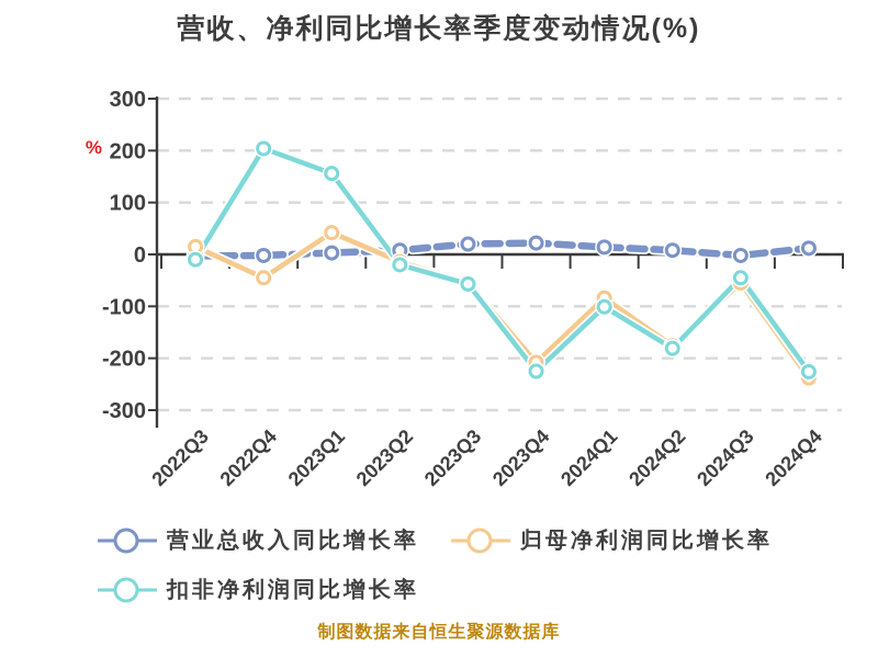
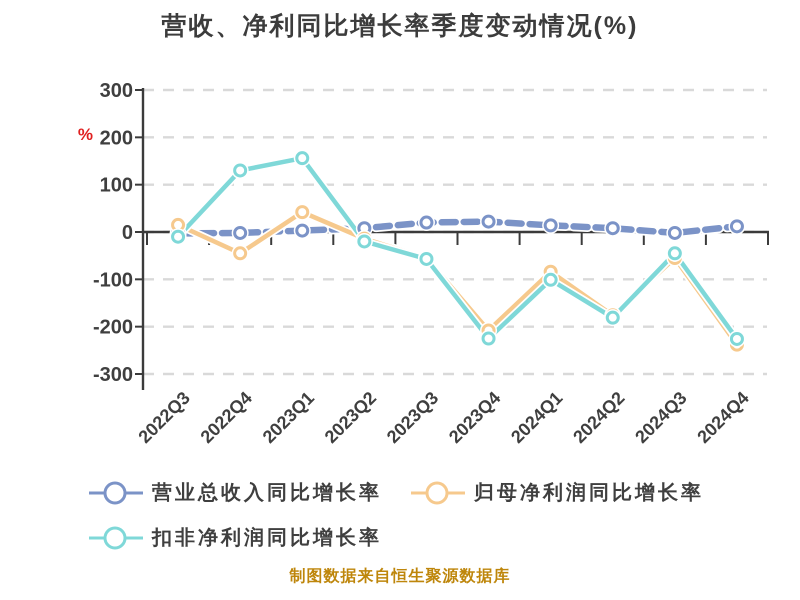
扣非净利润同比增长率/2022Q4: 200 -> 130
